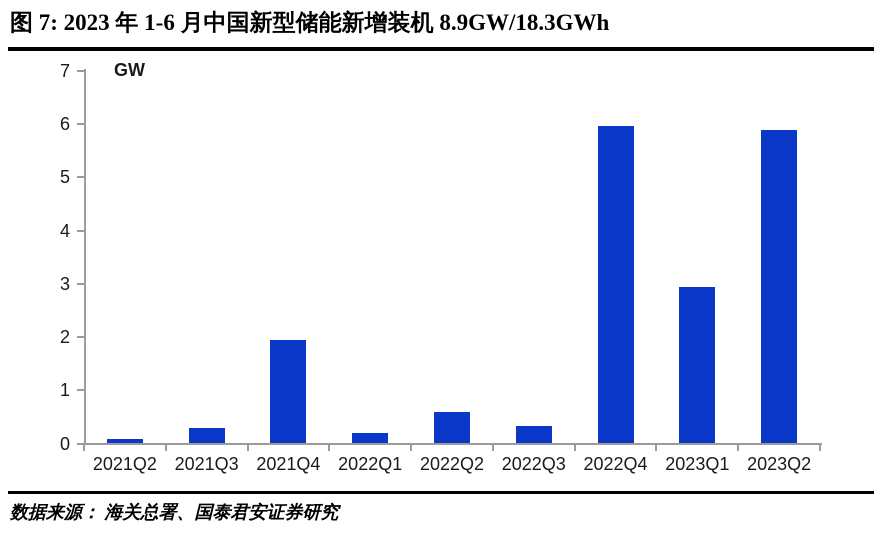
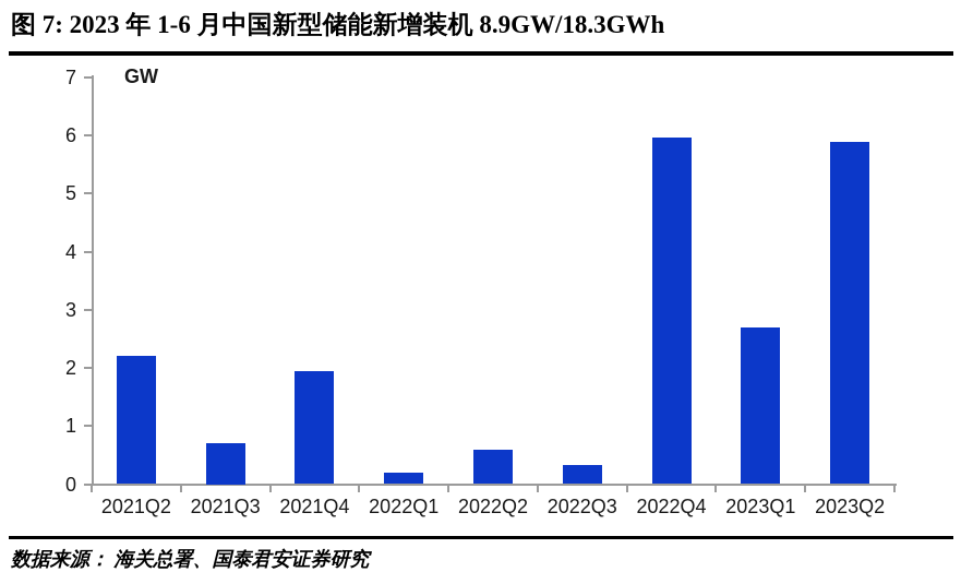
2021Q2: 0.1 -> 2.2
2021Q3: 0.3 -> 0.7
2023Q1: 3.0 -> 2.7
